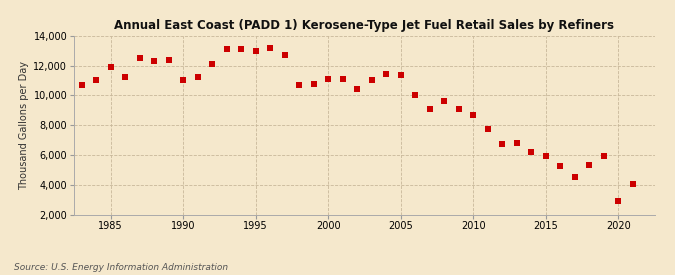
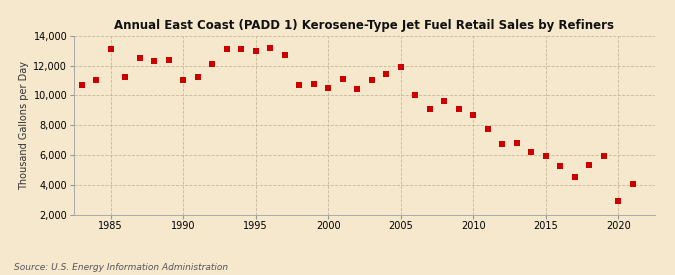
1985: 11,900 -> 13,100
2000: 11,100 -> 10,500
2005: 11,400 -> 11,900
